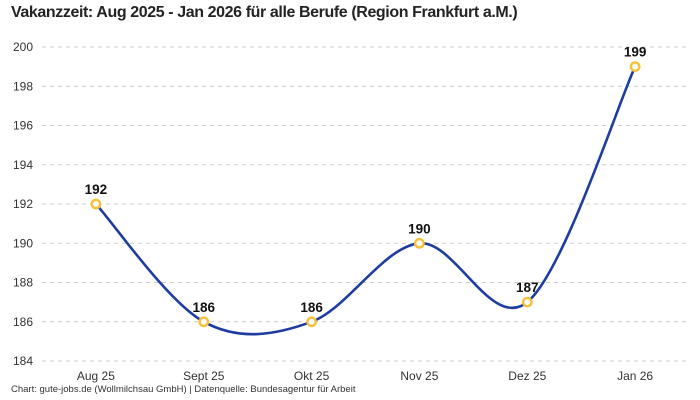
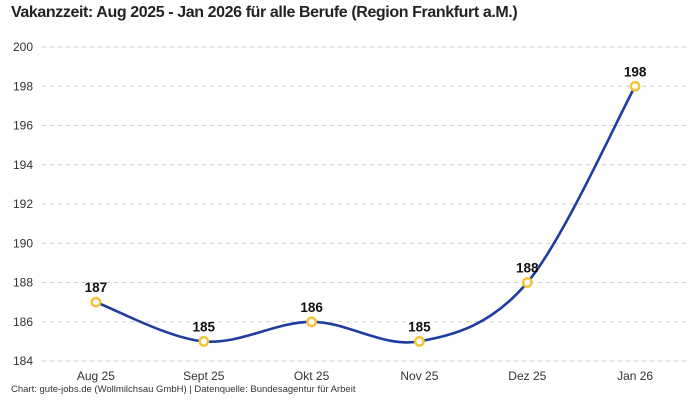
Aug 25: 192 -> 187
Sept 25: 186 -> 185
Nov 25: 190 -> 185
Dez 25: 187 -> 188
Jan 26: 199 -> 198
